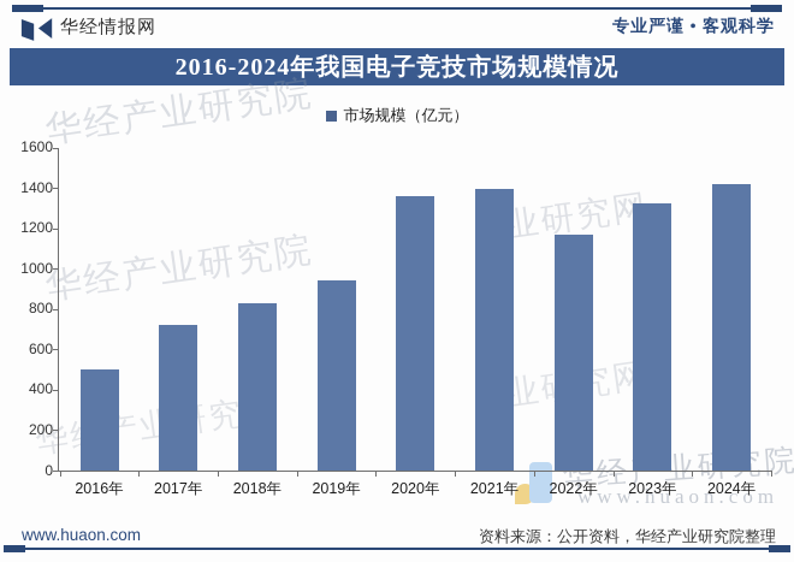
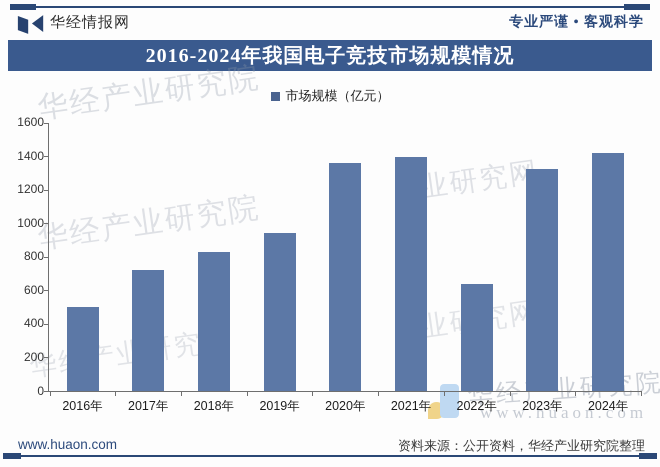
2022年: 1180 -> 640
